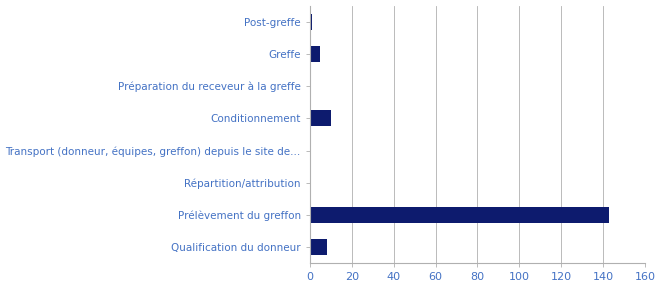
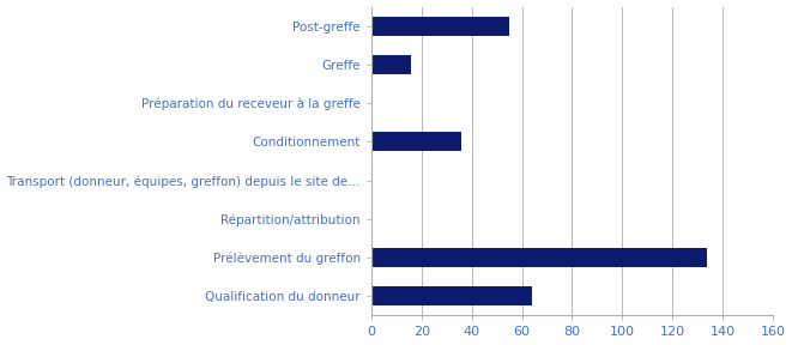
Post-greffe: 1 -> 55
Greffe: 5 -> 16
Conditionnement: 10 -> 36
Prélèvement du greffon: 143 -> 134
Qualification du donneur: 8 -> 64
